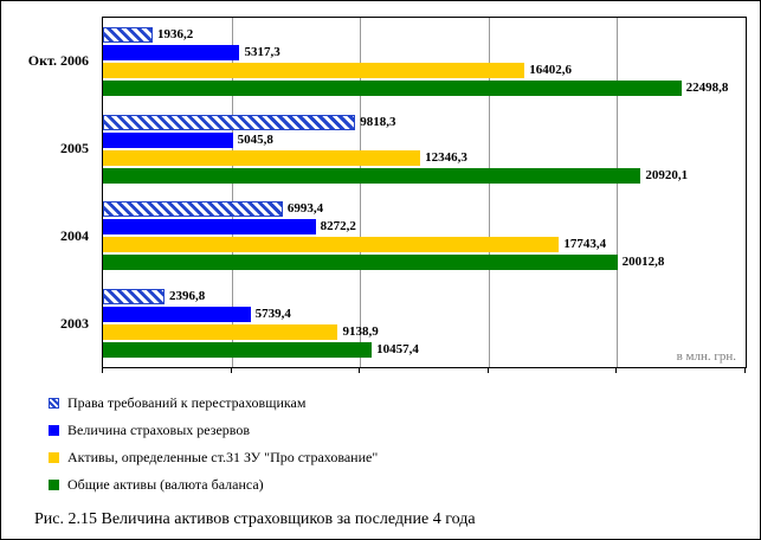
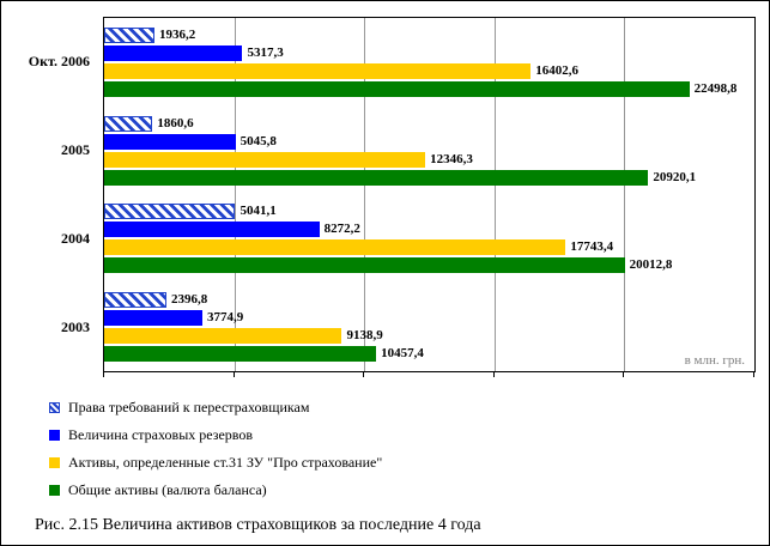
Права требований к перестраховщикам/2005: 9818,3 -> 1860,6
Права требований к перестраховщикам/2004: 6993,4 -> 5041,1
Величина страховых резервов/2003: 5739,4 -> 3774,9
